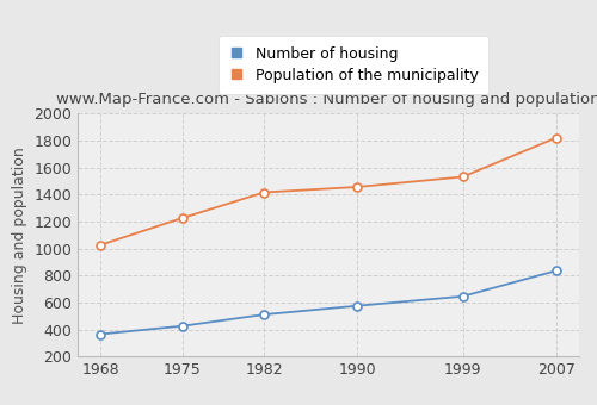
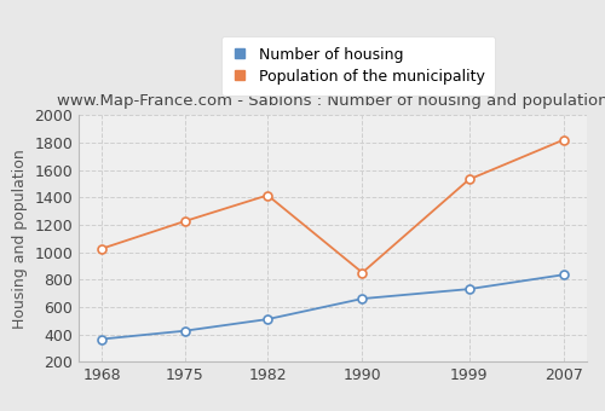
Number of housing/1990: 580 -> 660
Population of the municipality/1990: 1460 -> 850
Number of housing/1999: 640 -> 730
